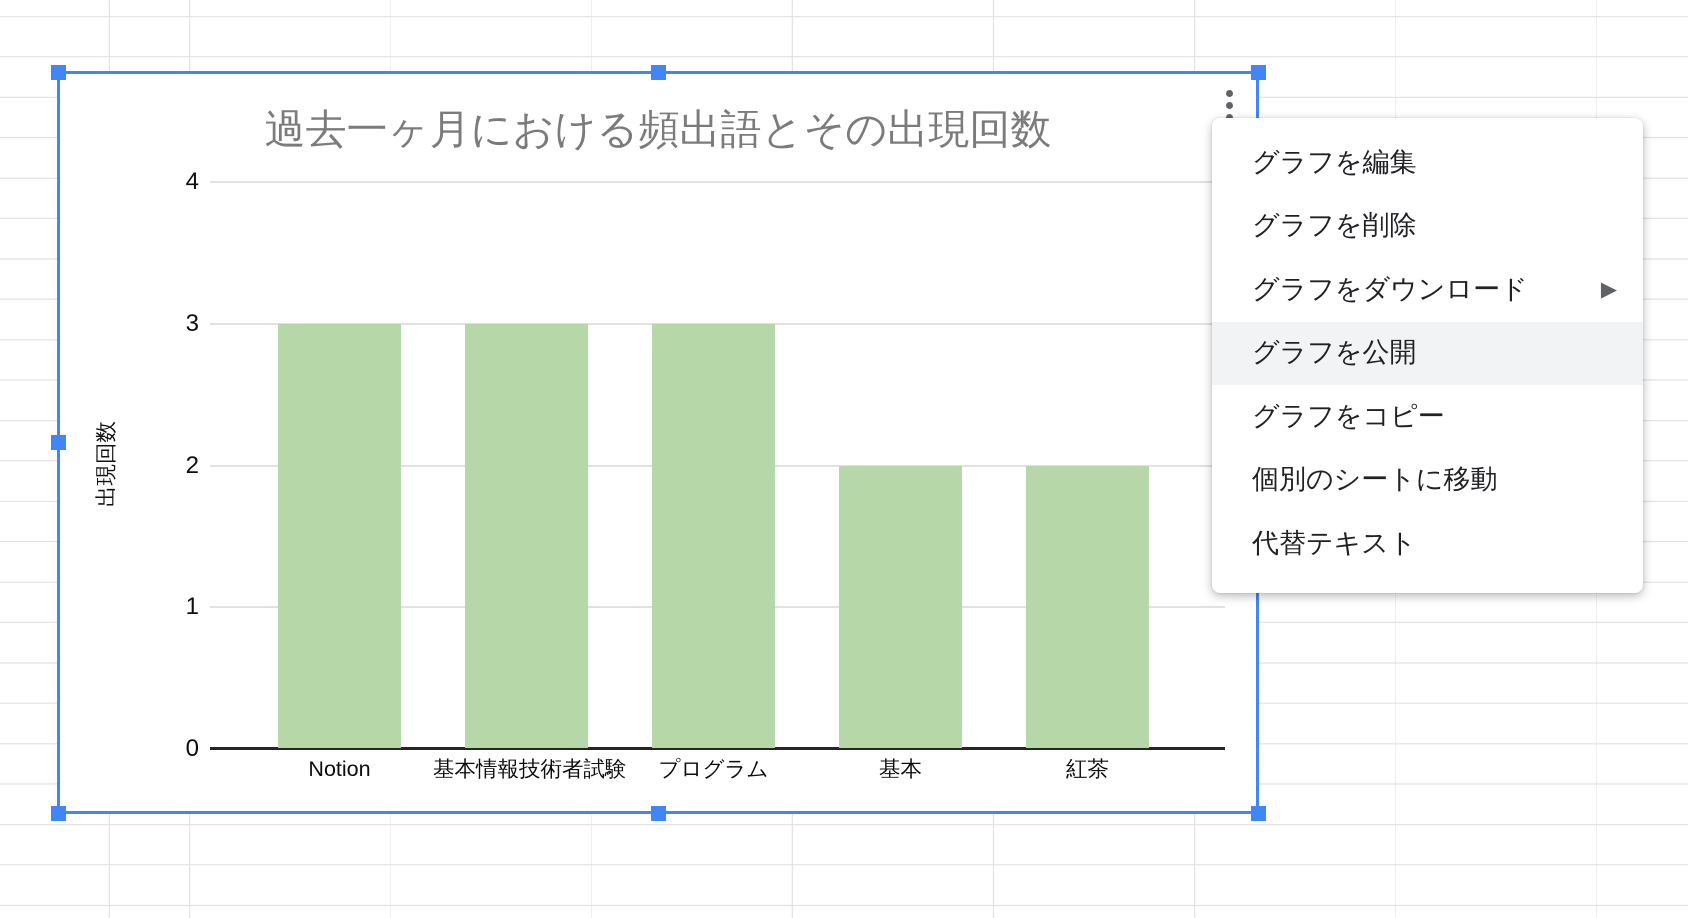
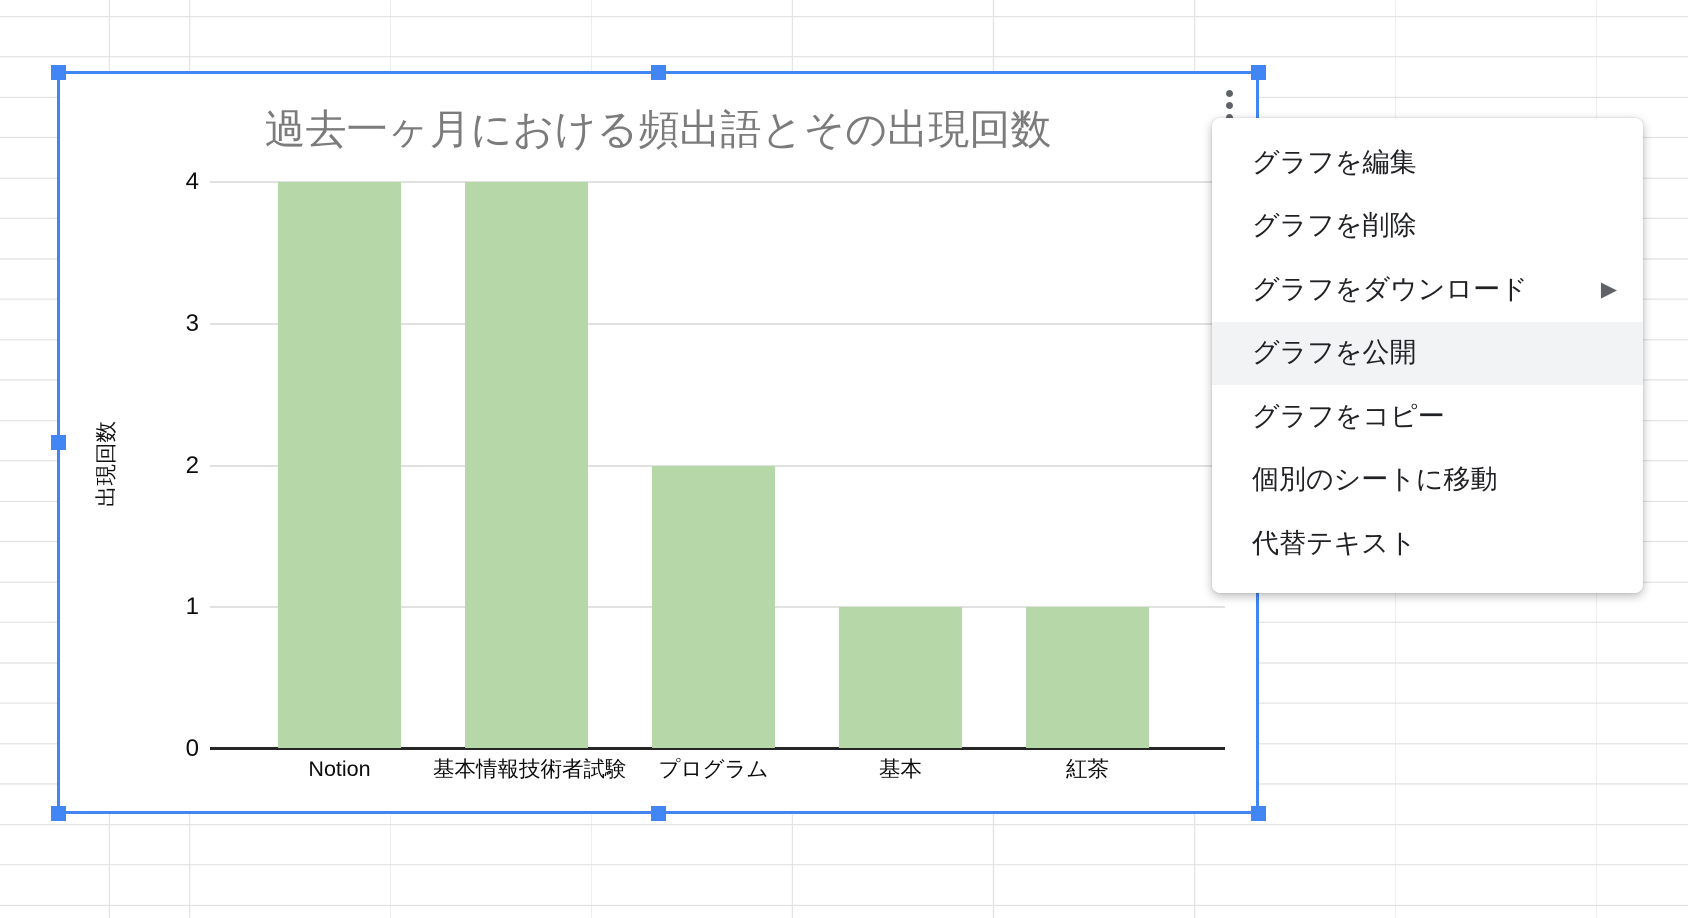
Notion: 3 -> 4
基本情報技術者試験: 3 -> 4
プログラム: 3 -> 2
基本: 2 -> 1
紅茶: 2 -> 1
